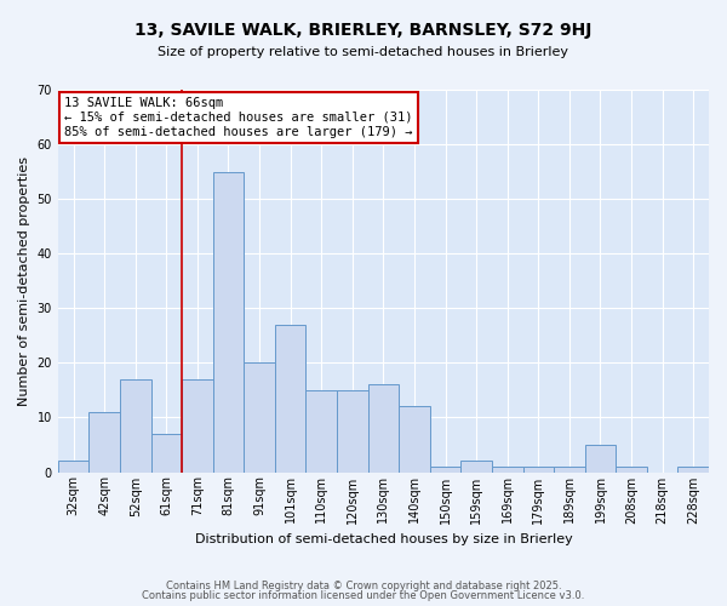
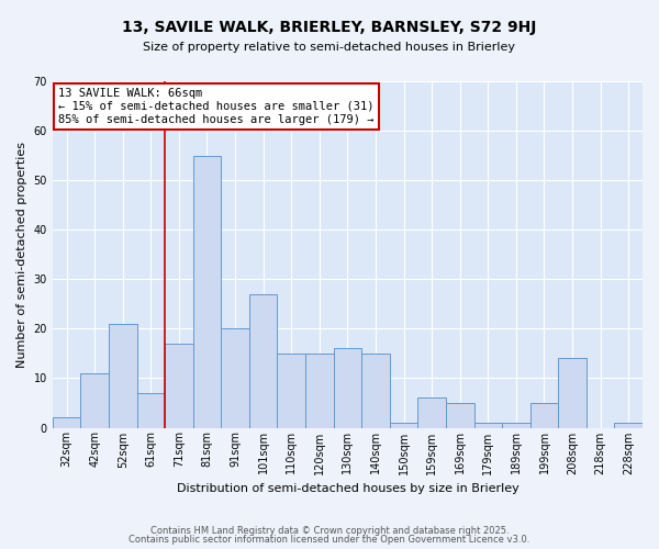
52sqm: 17 -> 21
140sqm: 12 -> 15
159sqm: 2 -> 6
169sqm: 1 -> 5
208sqm: 1 -> 14
